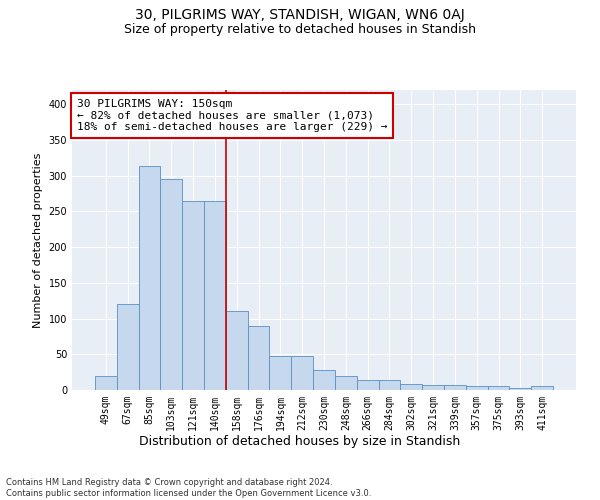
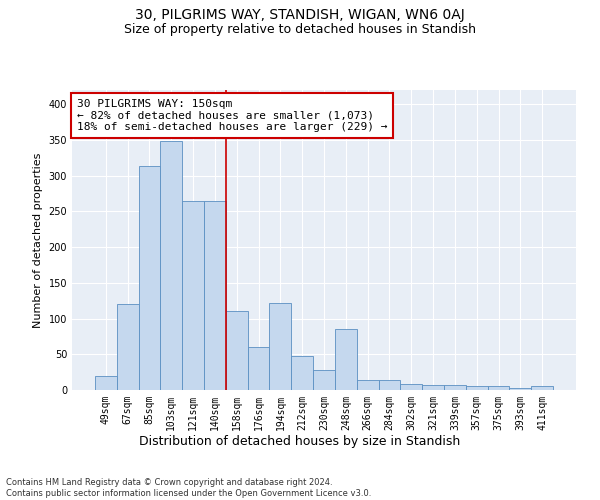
103sqm: 295 -> 348
176sqm: 90 -> 60
194sqm: 47 -> 122
248sqm: 20 -> 86
